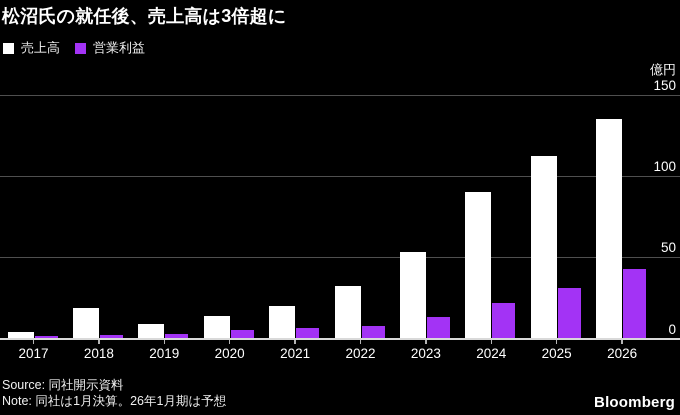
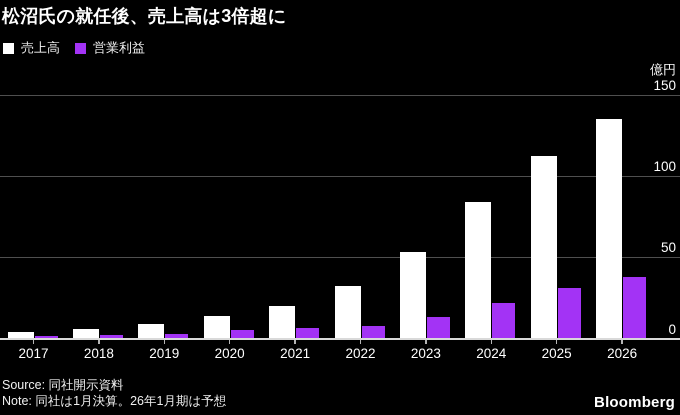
売上高/2018: 19 -> 6
売上高/2024: 90 -> 84
営業利益/2026: 43 -> 38
